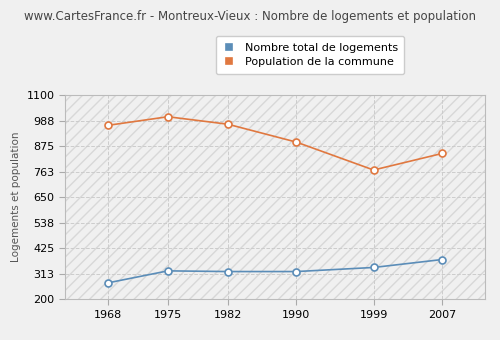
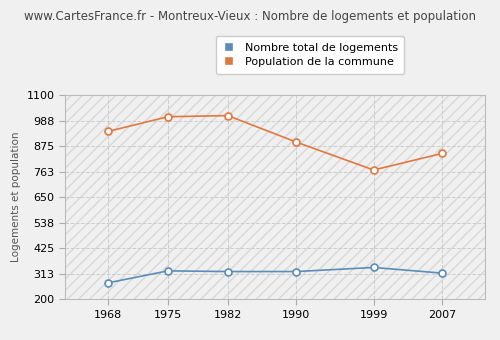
Population de la commune/1968: 967 -> 940
Population de la commune/1982: 972 -> 1010
Nombre total de logements/2007: 375 -> 315
